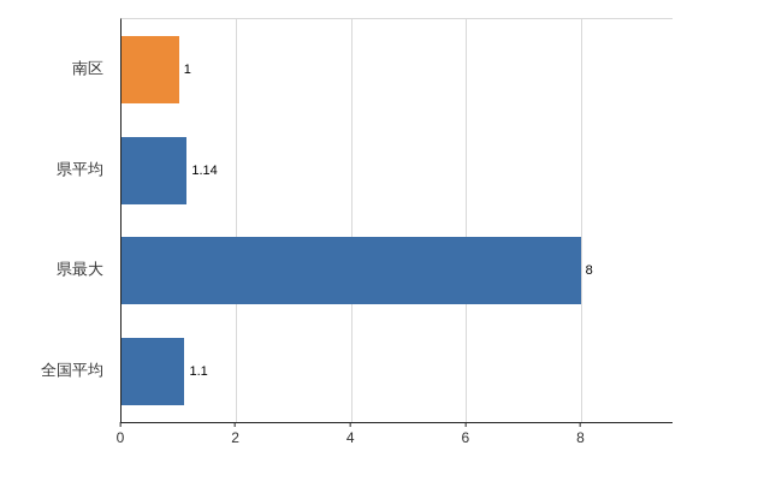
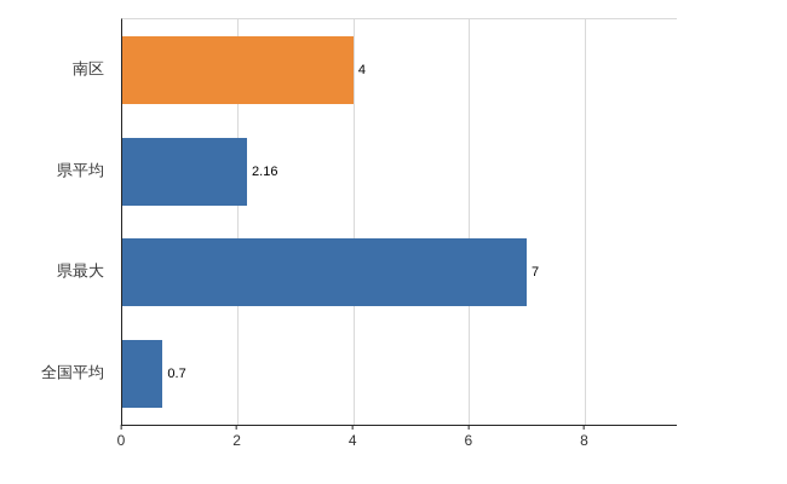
南区: 1 -> 4
県平均: 1.14 -> 2.16
県最大: 8 -> 7
全国平均: 1.1 -> 0.7
